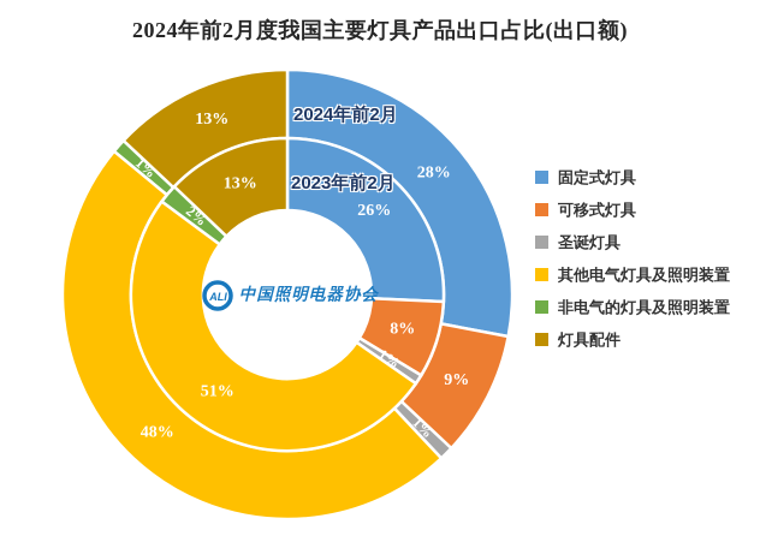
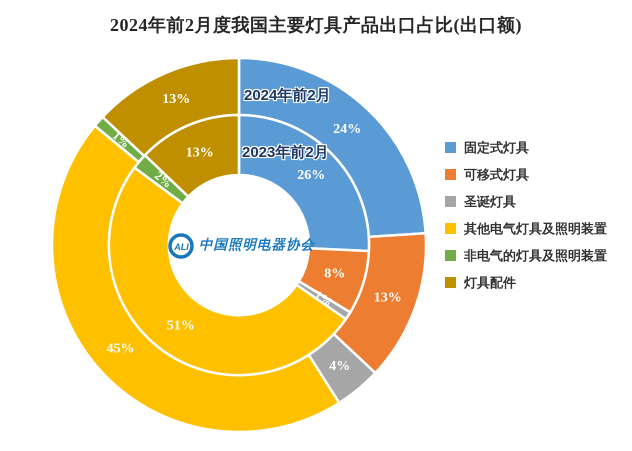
2024年前2月/固定式灯具: 28% -> 24%
2024年前2月/可移式灯具: 9% -> 13%
2024年前2月/圣诞灯具: 1% -> 4%
2024年前2月/其他电气灯具及照明装置: 48% -> 45%
